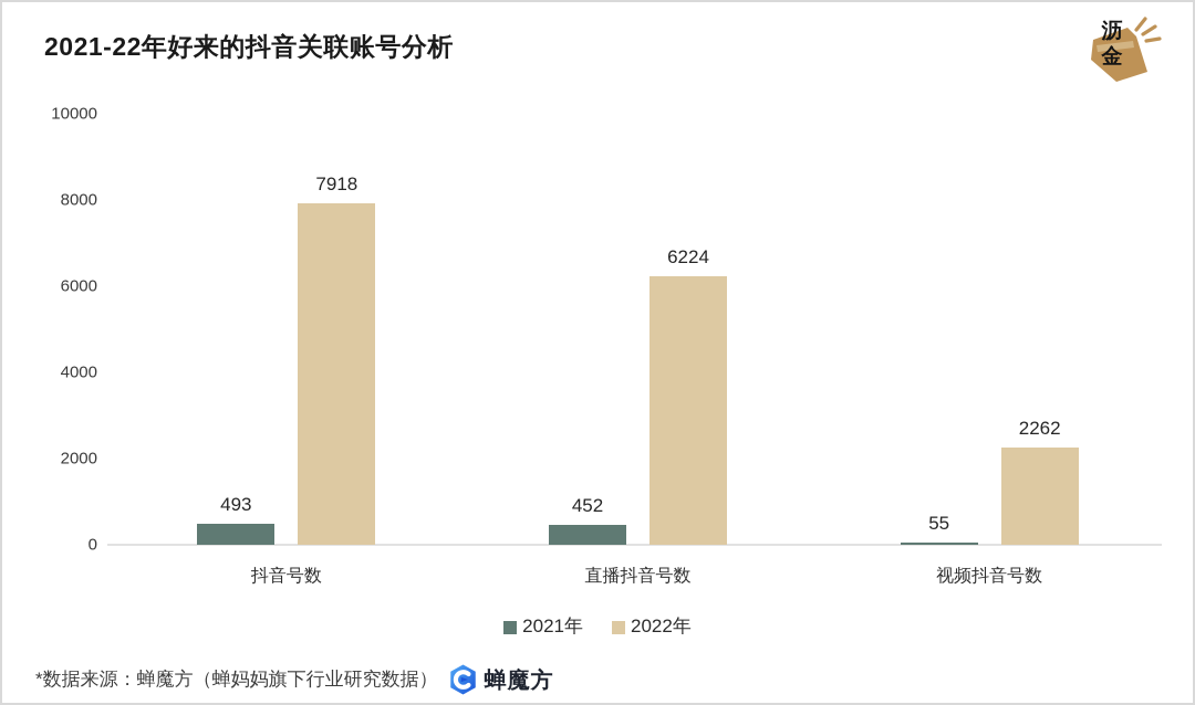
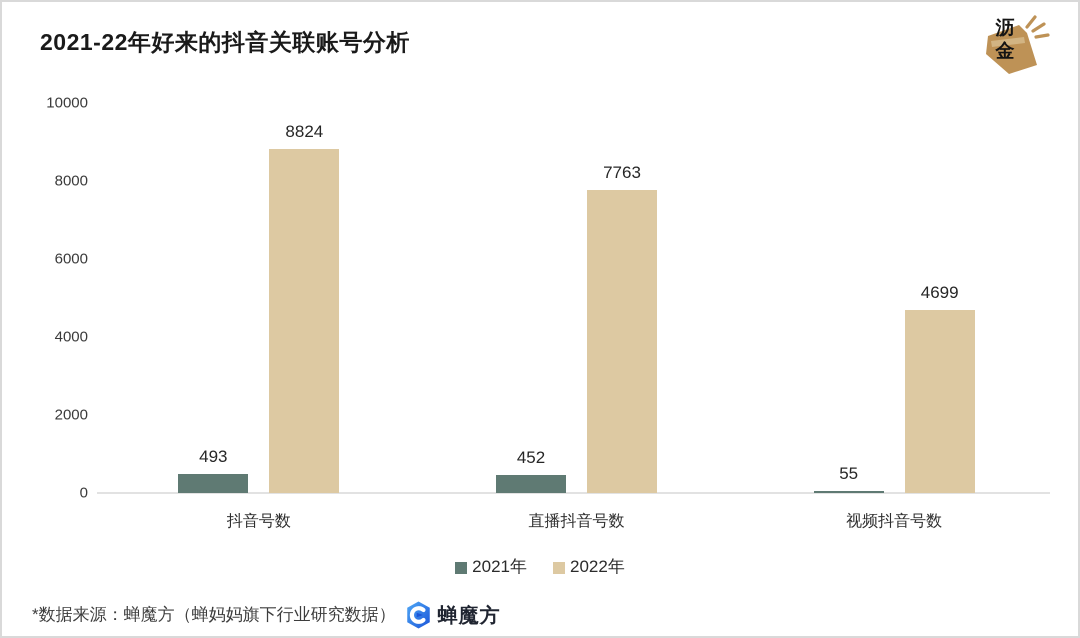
2022年/抖音号数: 7918 -> 8824
2022年/直播抖音号数: 6224 -> 7763
2022年/视频抖音号数: 2262 -> 4699
